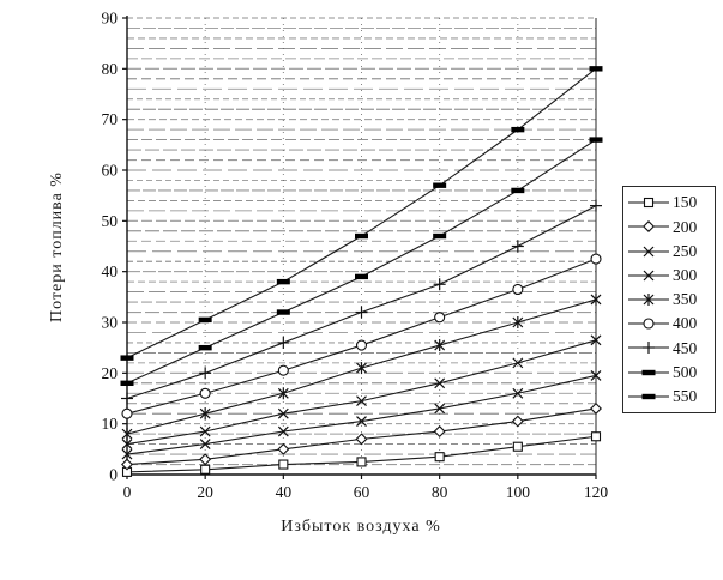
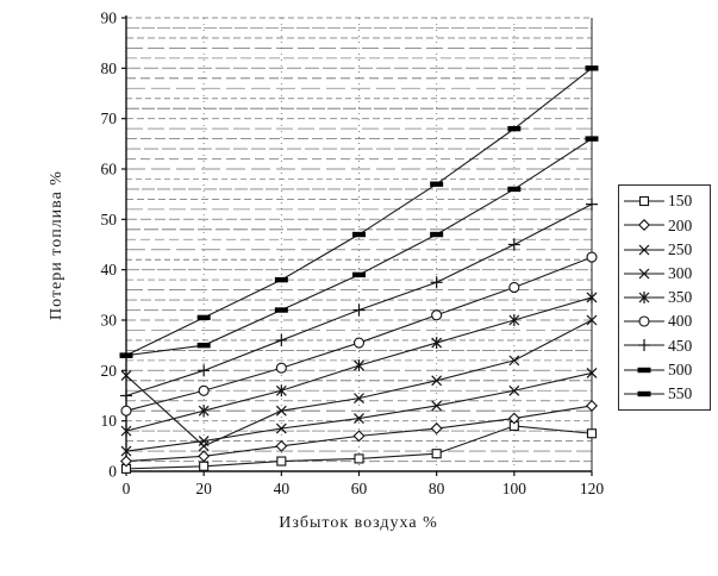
300/0: 6 -> 19
500/0: 18 -> 23
300/20: 8 -> 5
150/100: 6 -> 9
300/120: 26 -> 30
